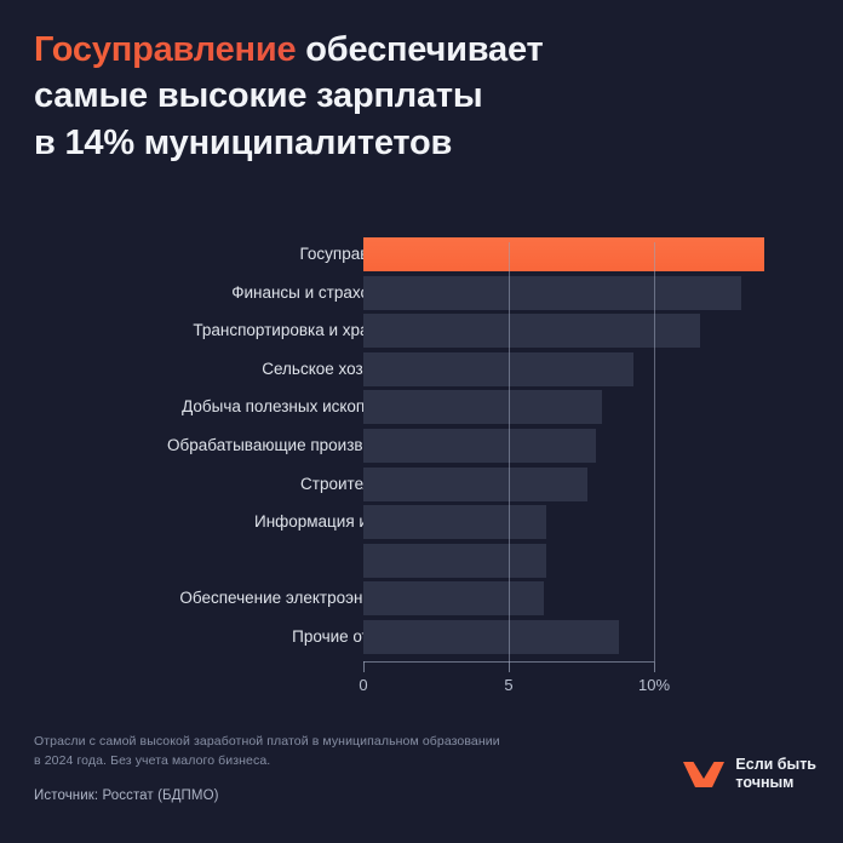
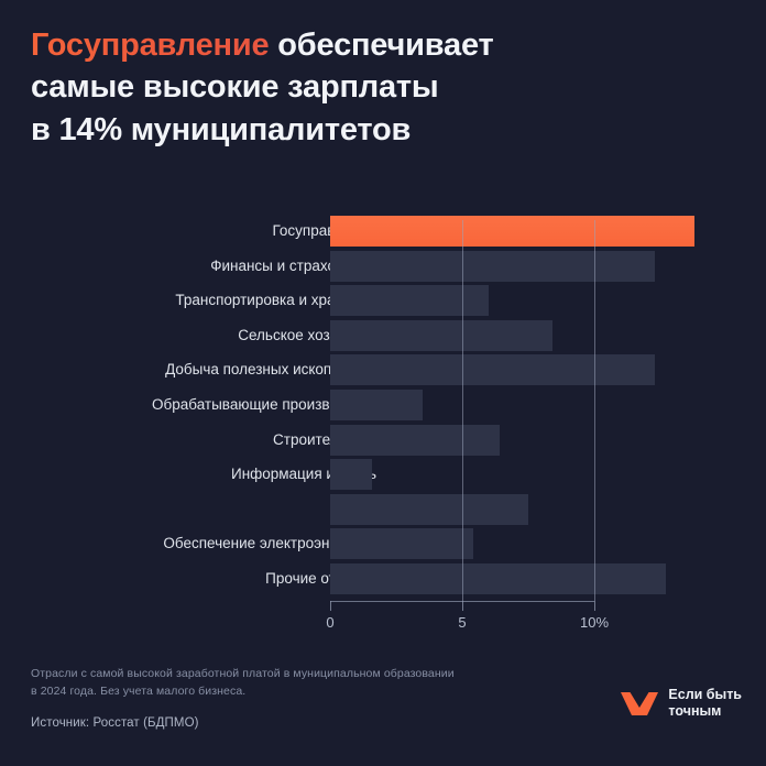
Финансы и страхование: 13.0% -> 12.3%
Транспортировка и хранение: 11.6% -> 6.0%
Сельское хозяйство: 9.3% -> 8.4%
Добыча полезных ископаемых: 8.2% -> 12.3%
Обрабатывающие производства: 8.0% -> 3.5%
Строительство: 7.7% -> 6.4%
Информация и связь: 6.3% -> 1.6%
Наука: 6.3% -> 7.5%
Обеспечение электроэнергией: 6.2% -> 5.4%
Прочие отрасли: 8.8% -> 12.7%
